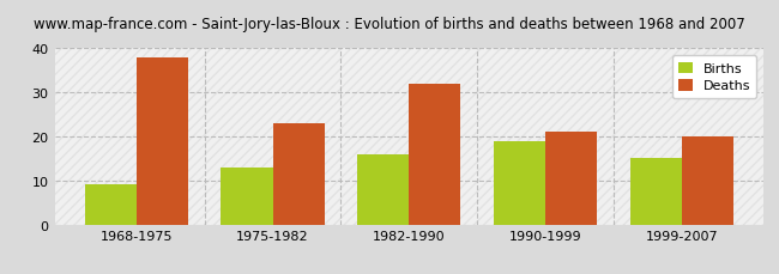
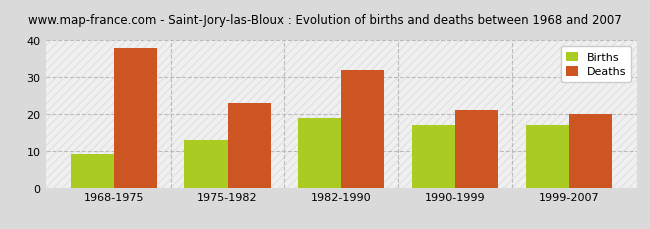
Births/1982-1990: 16 -> 19
Births/1990-1999: 19 -> 17
Births/1999-2007: 15 -> 17
